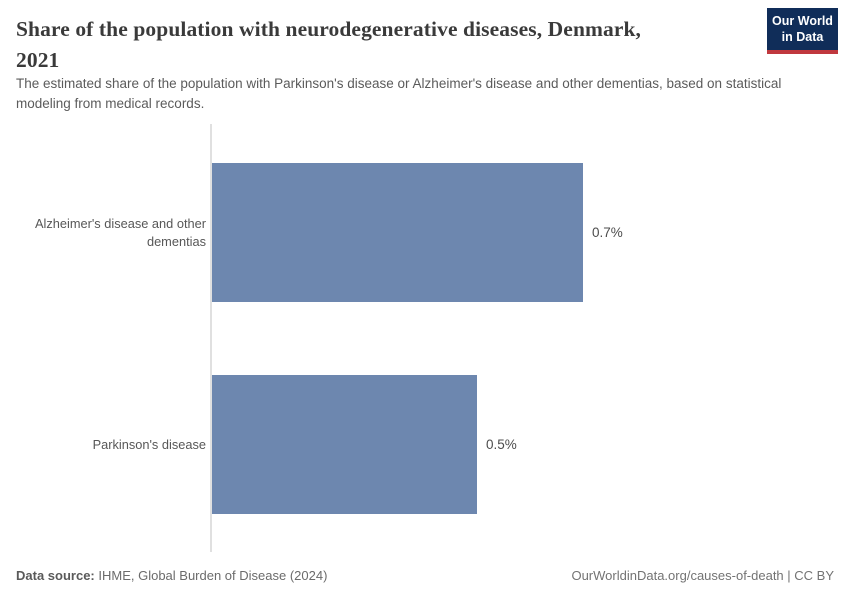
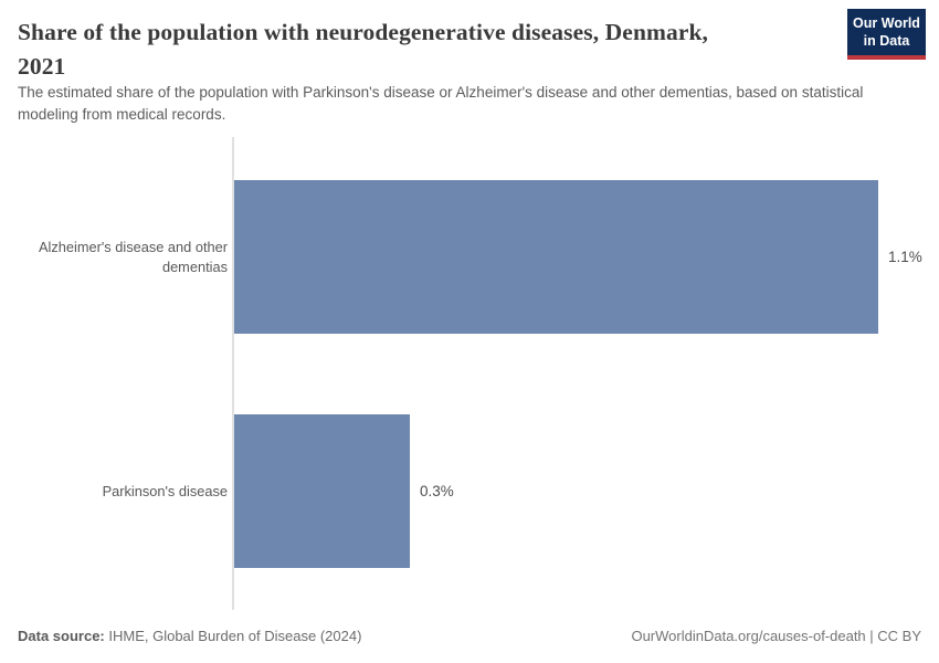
Alzheimer's disease and other dementias: 0.7% -> 1.1%
Parkinson's disease: 0.5% -> 0.3%
